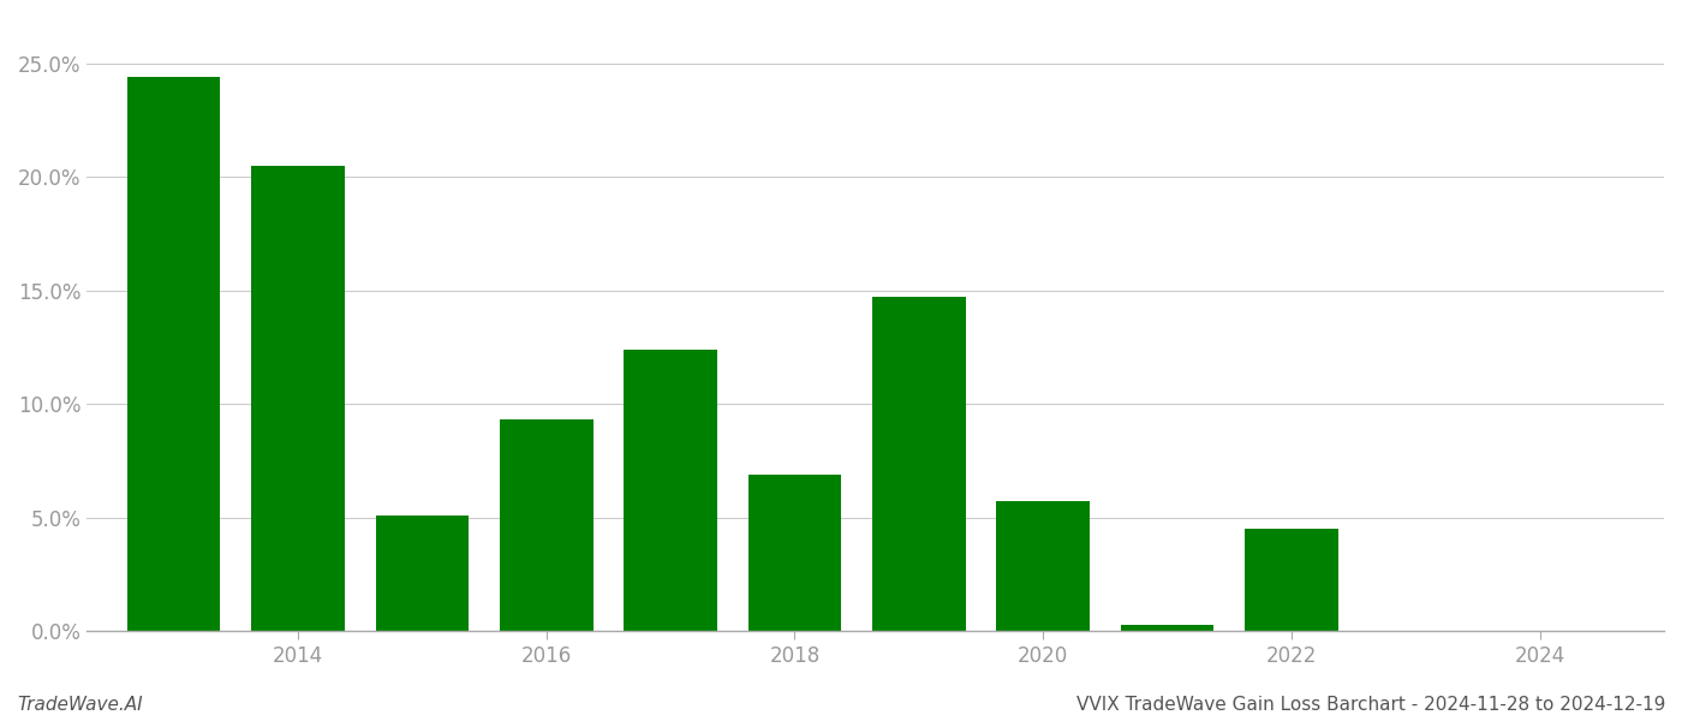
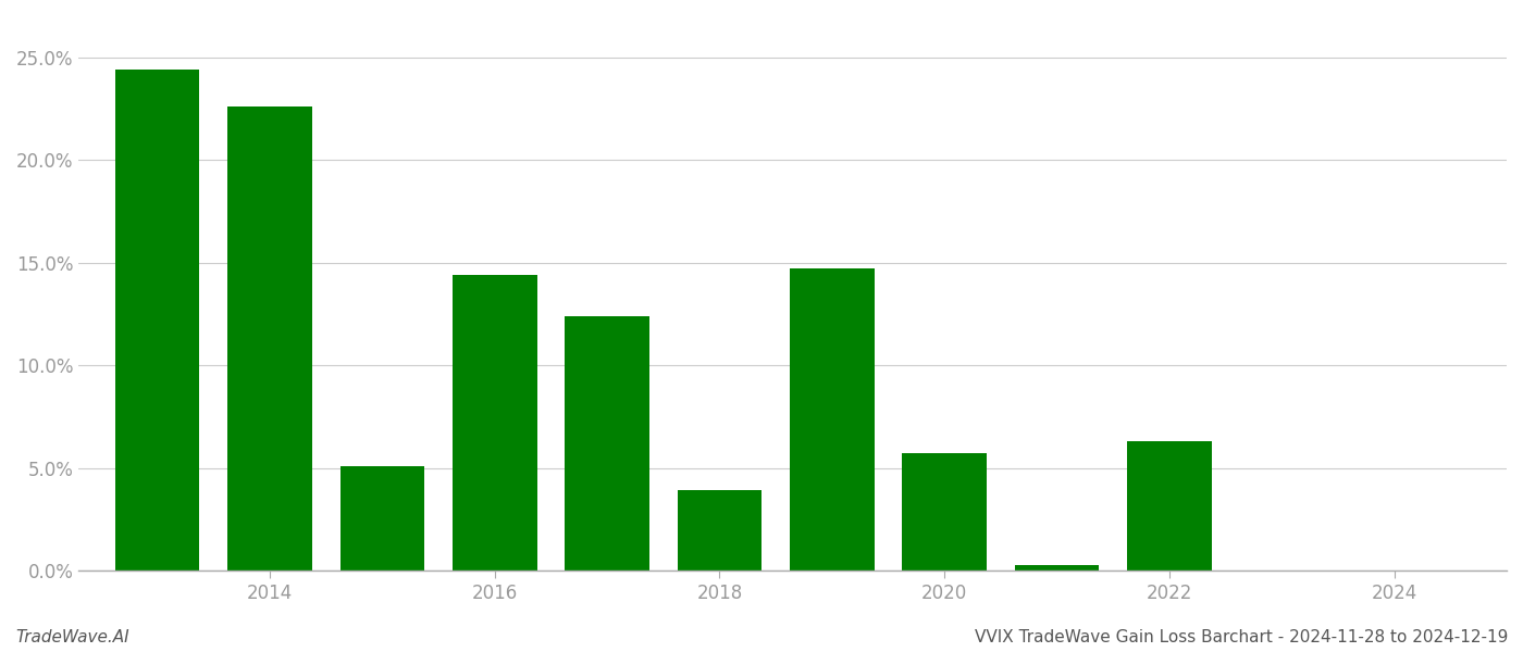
2014: 20.5% -> 22.6%
2016: 9.3% -> 14.4%
2018: 6.9% -> 3.9%
2022: 4.5% -> 6.3%
